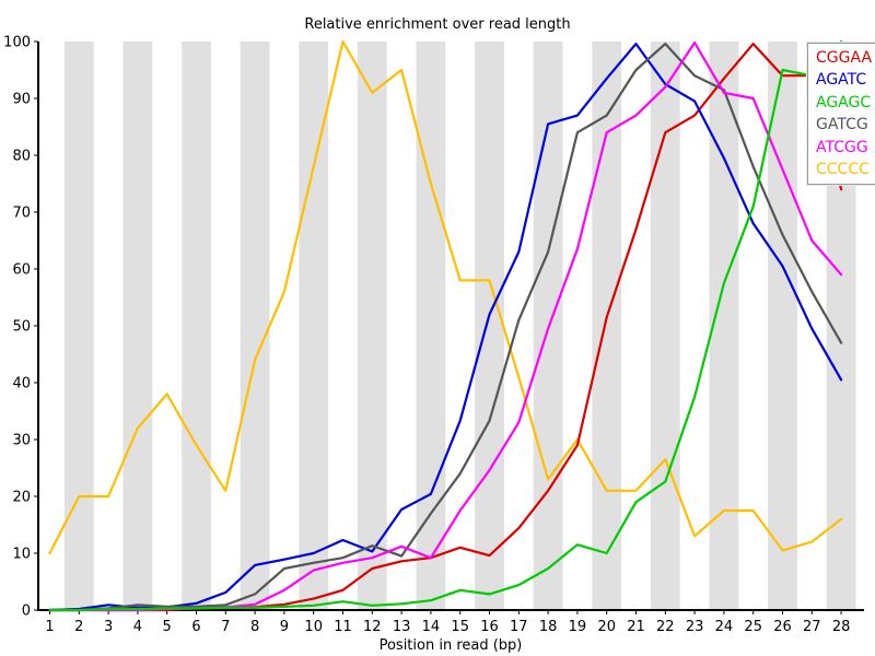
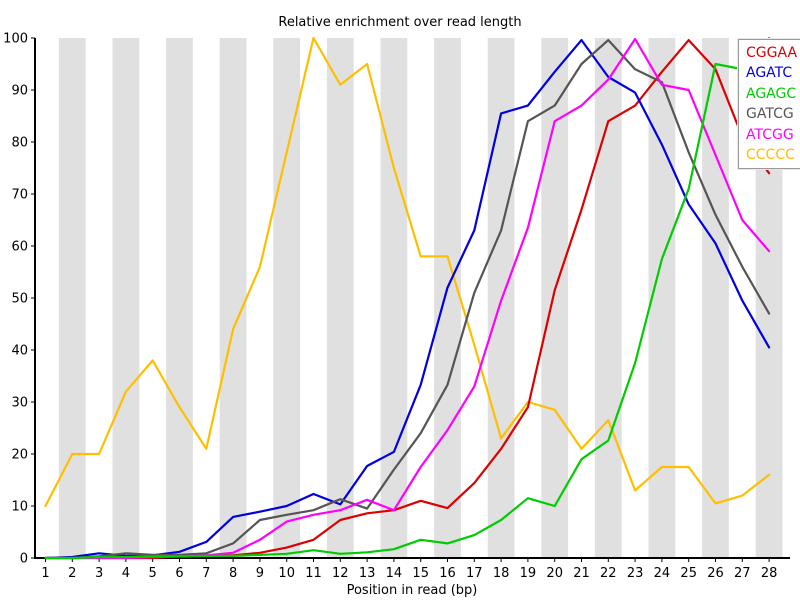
CCCCC/20: 21 -> 28
CGGAA/27: 94 -> 81
